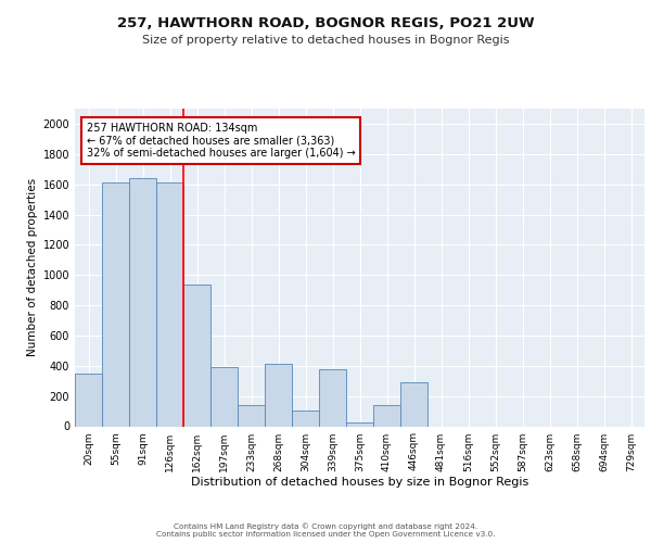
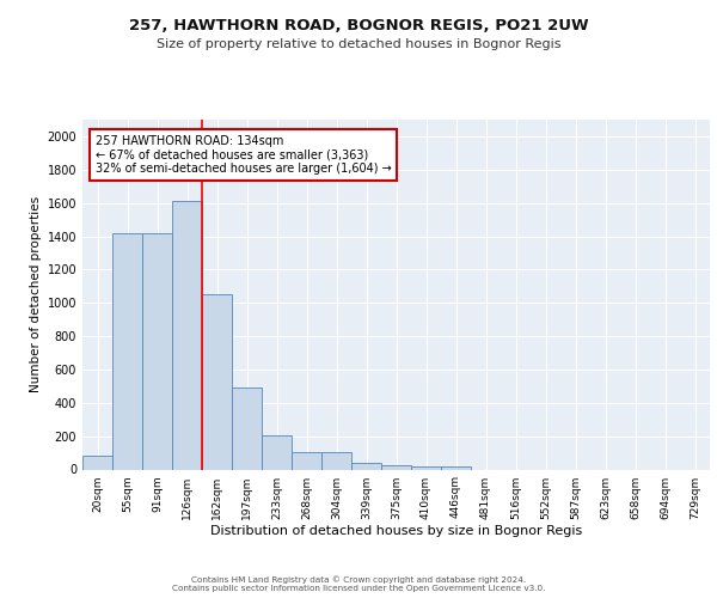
20sqm: 350 -> 80
55sqm: 1610 -> 1420
91sqm: 1640 -> 1420
162sqm: 940 -> 1050
197sqm: 390 -> 490
233sqm: 140 -> 200
268sqm: 410 -> 100
339sqm: 380 -> 40
410sqm: 140 -> 20
446sqm: 290 -> 20
